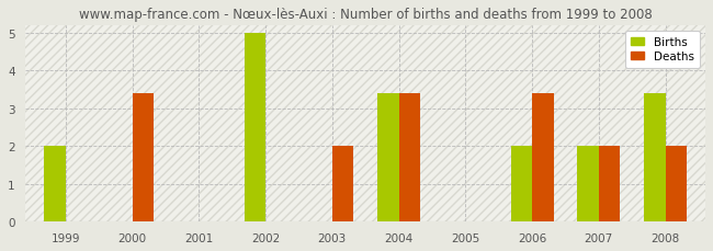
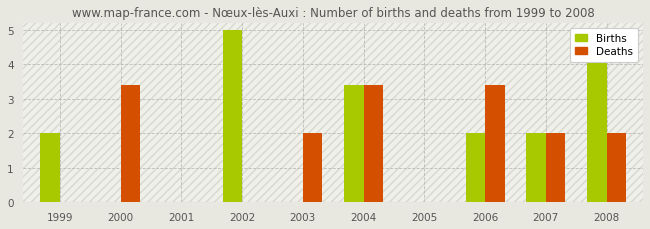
Births/2008: 3.4 -> 4.1
